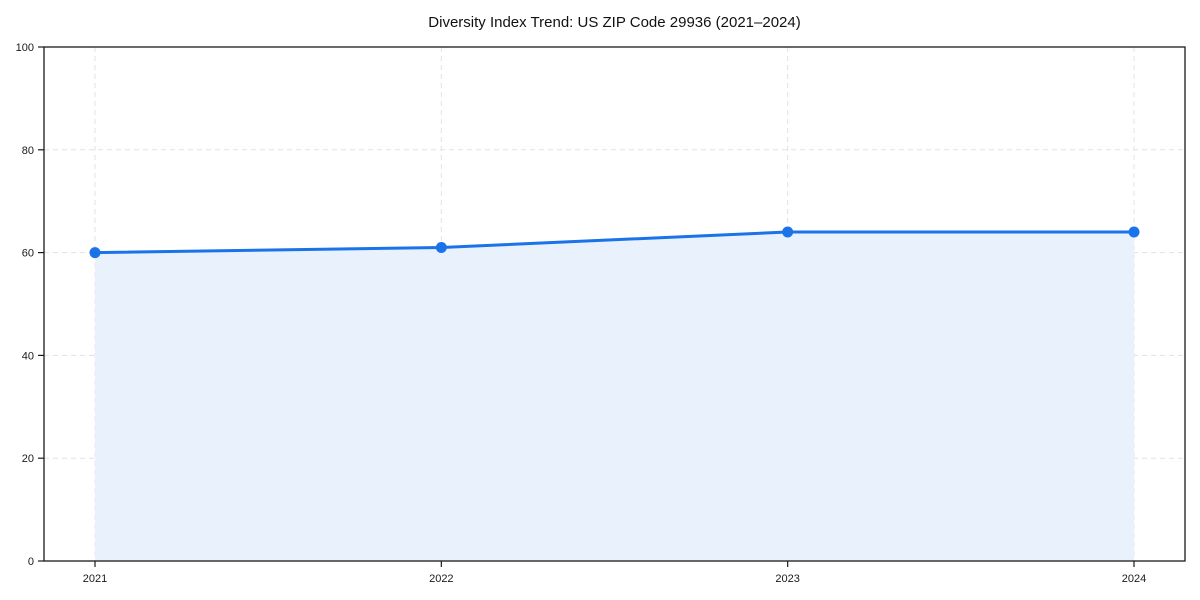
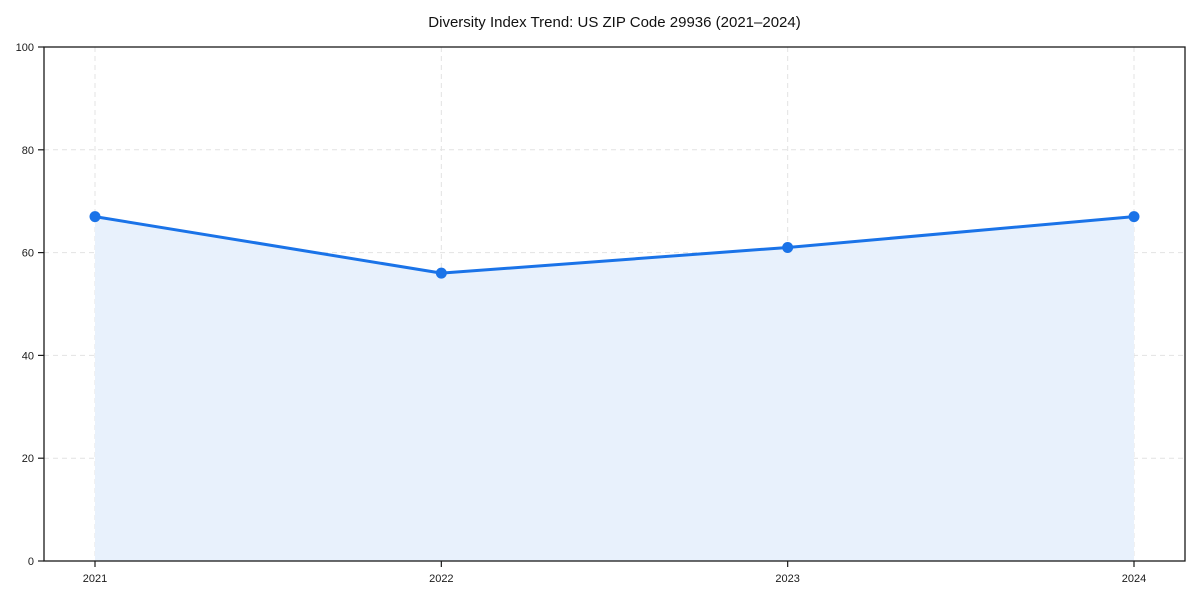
2021: 60 -> 67
2022: 61 -> 56
2023: 64 -> 61
2024: 64 -> 67
